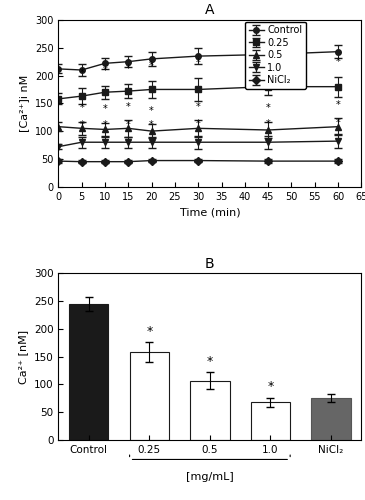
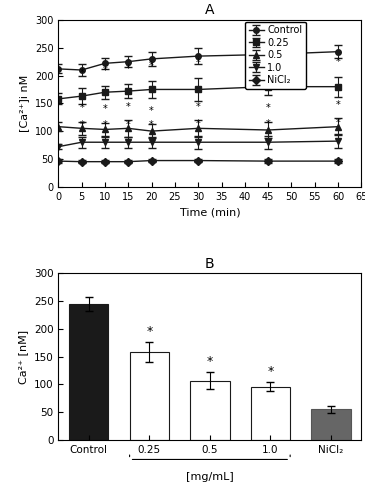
B/1.0: 68 -> 96
B/NiCl₂: 76 -> 55
